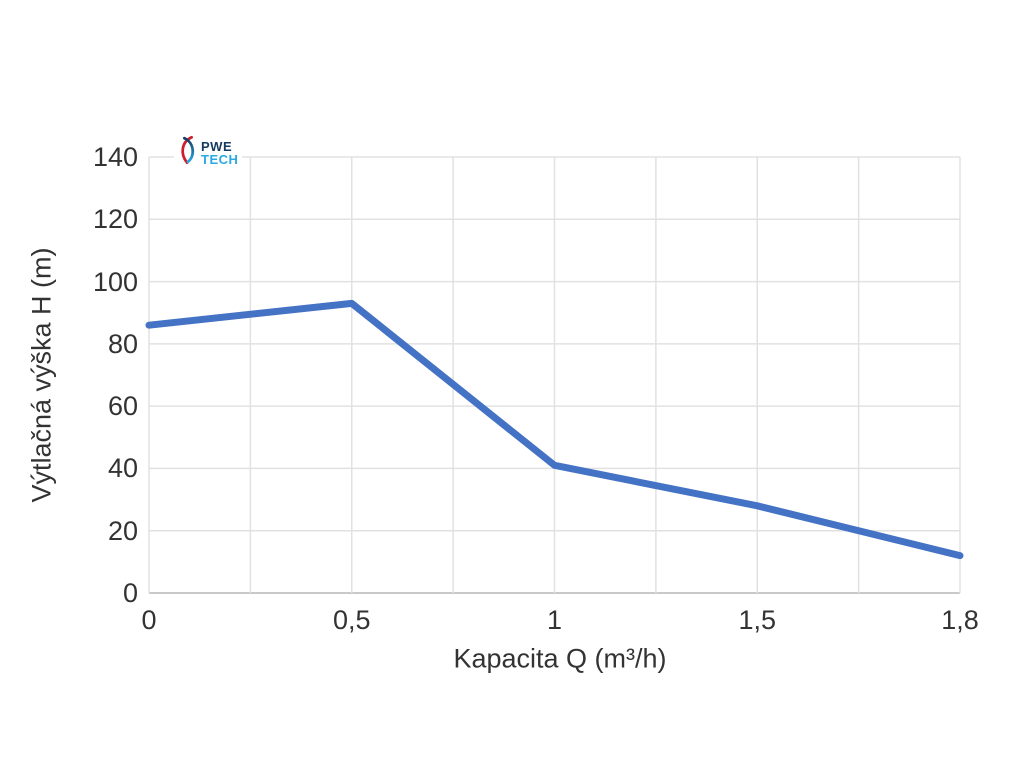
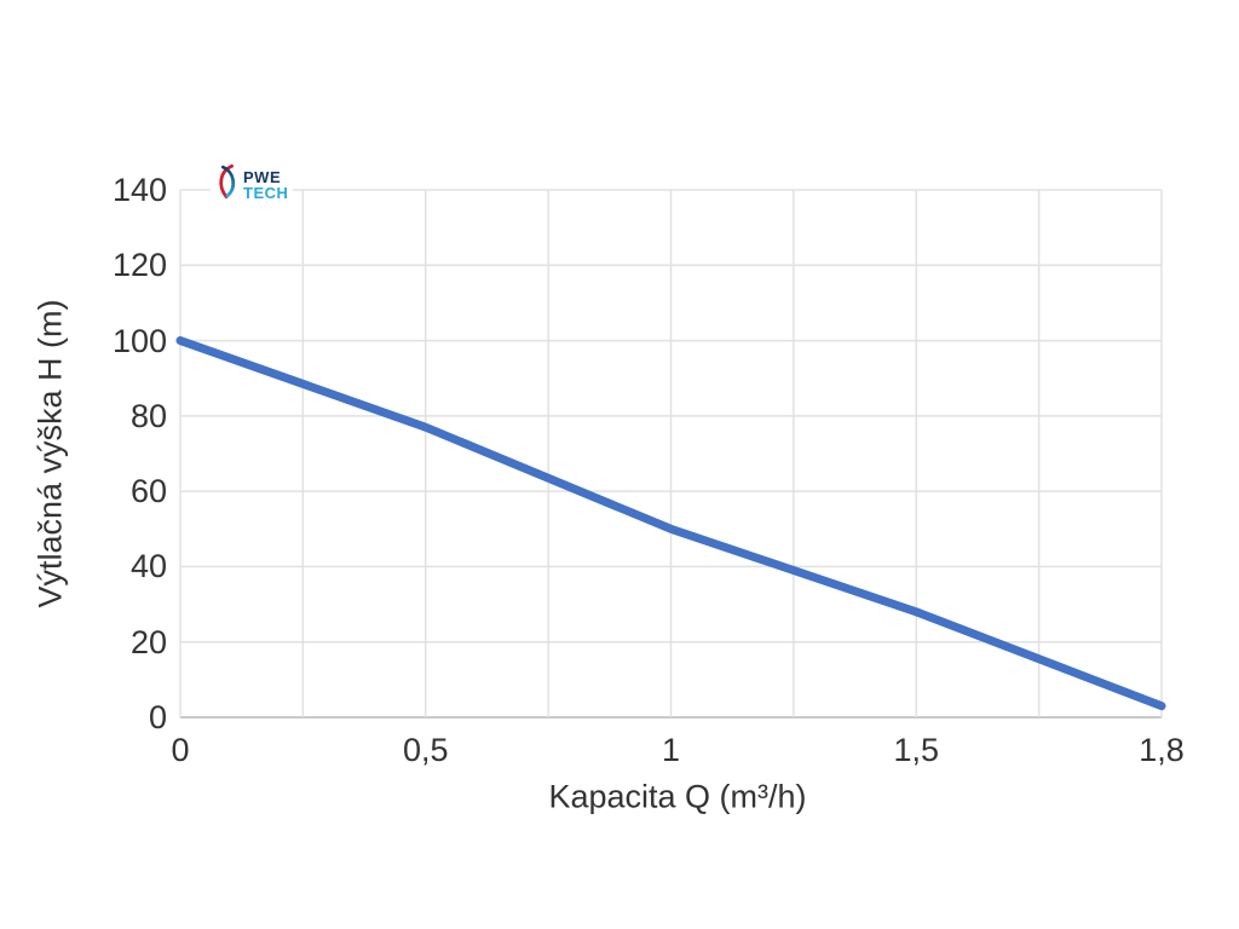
0: 86 -> 100
0,5: 93 -> 77
1: 41 -> 50
1,8: 12 -> 3
